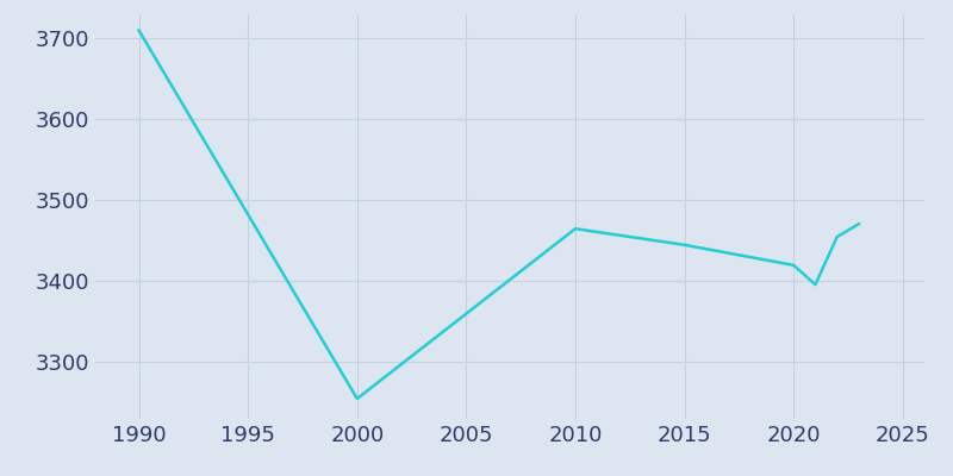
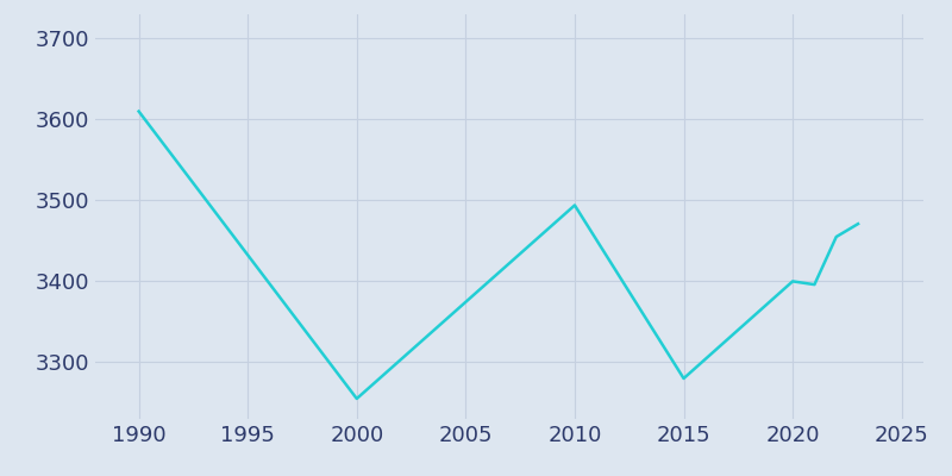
1990: 3710 -> 3610
2010: 3465 -> 3494
2015: 3445 -> 3280
2020: 3420 -> 3400
